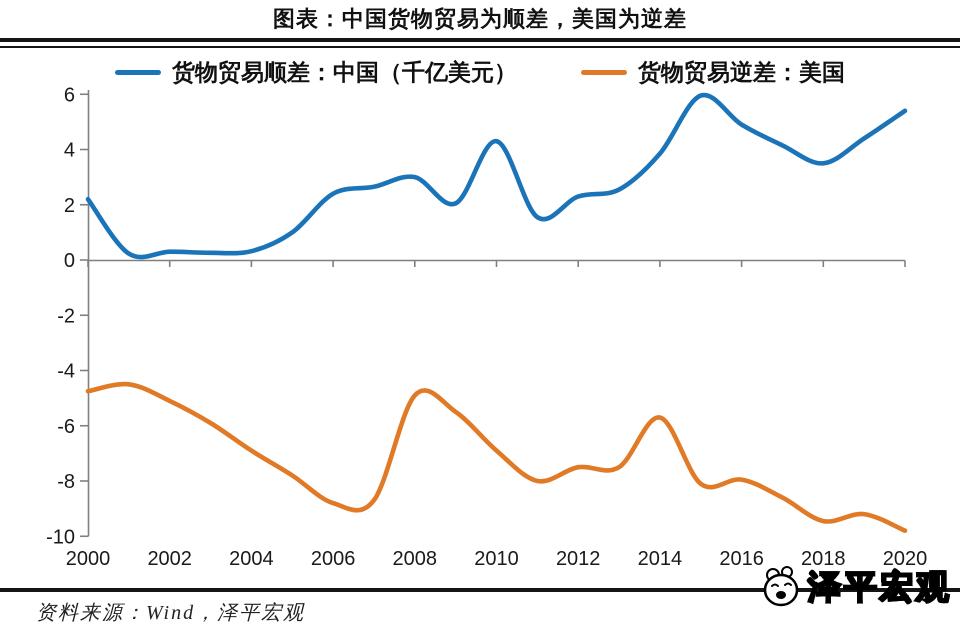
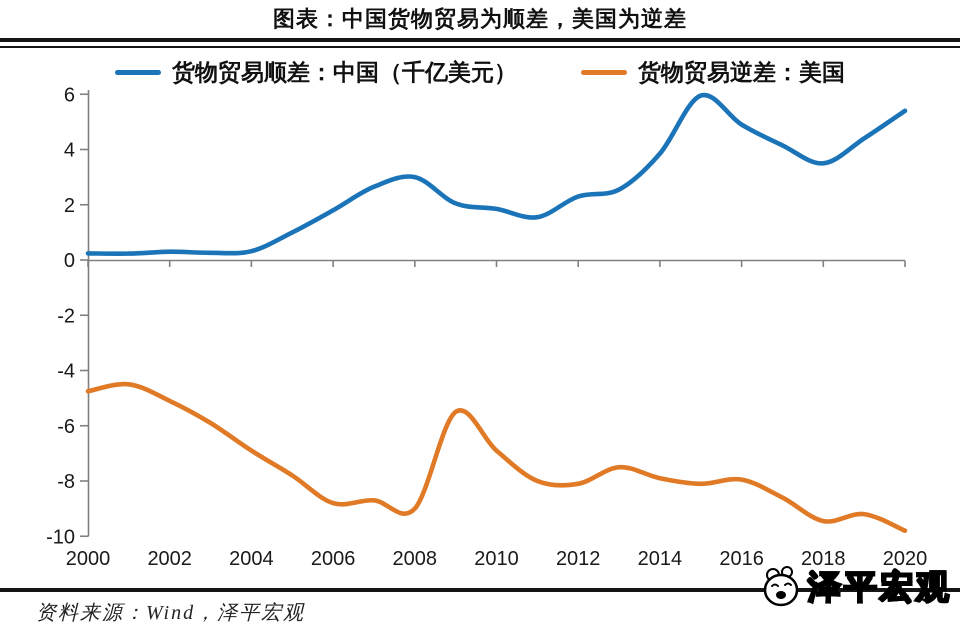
货物贸易顺差：中国（千亿美元）/2000: 2.2 -> 0.2
货物贸易顺差：中国（千亿美元）/2006: 2.4 -> 1.8
货物贸易逆差：美国/2008: -4.9 -> -9.0
货物贸易顺差：中国（千亿美元）/2010: 4.3 -> 1.9
货物贸易逆差：美国/2012: -7.5 -> -8.1
货物贸易逆差：美国/2014: -5.7 -> -7.9
